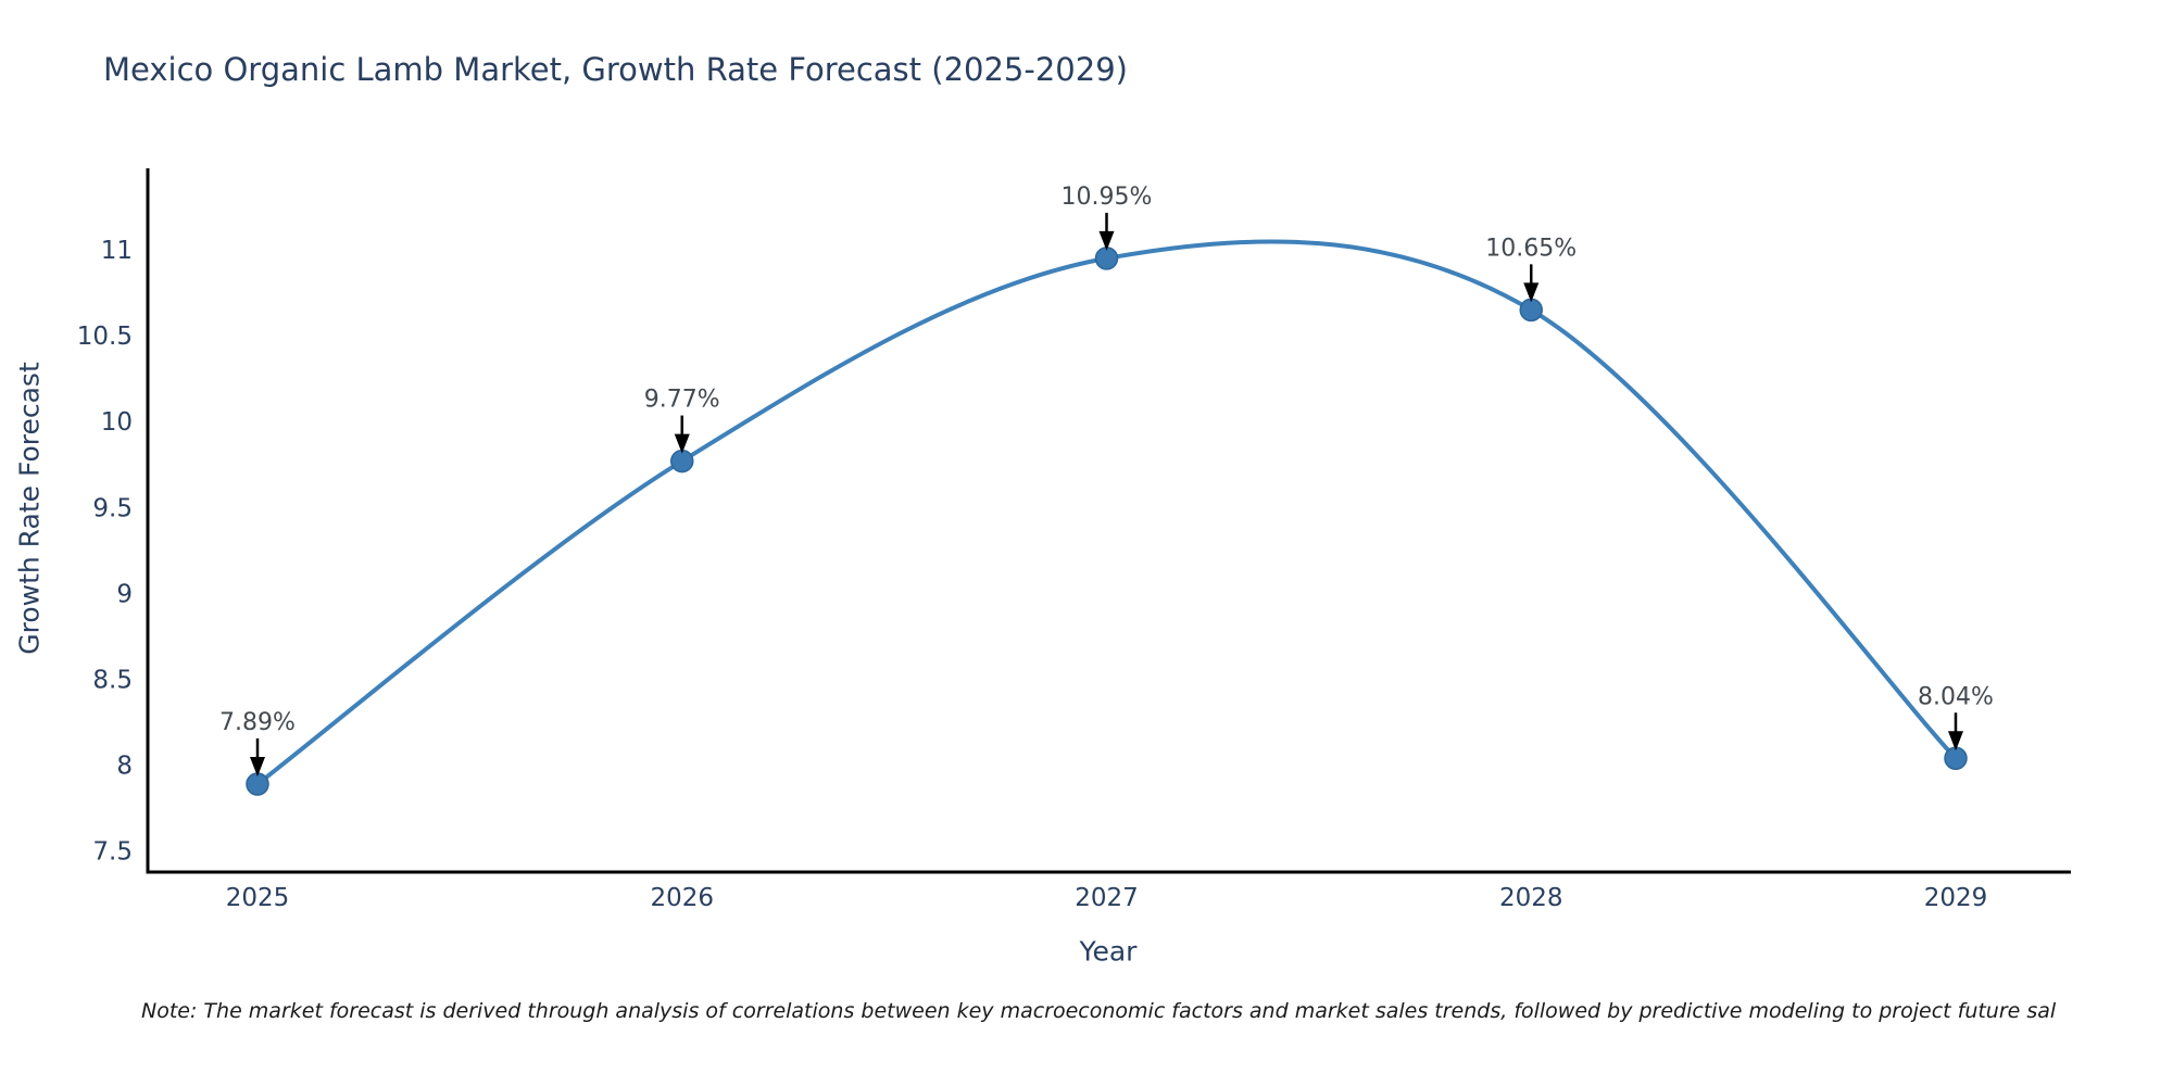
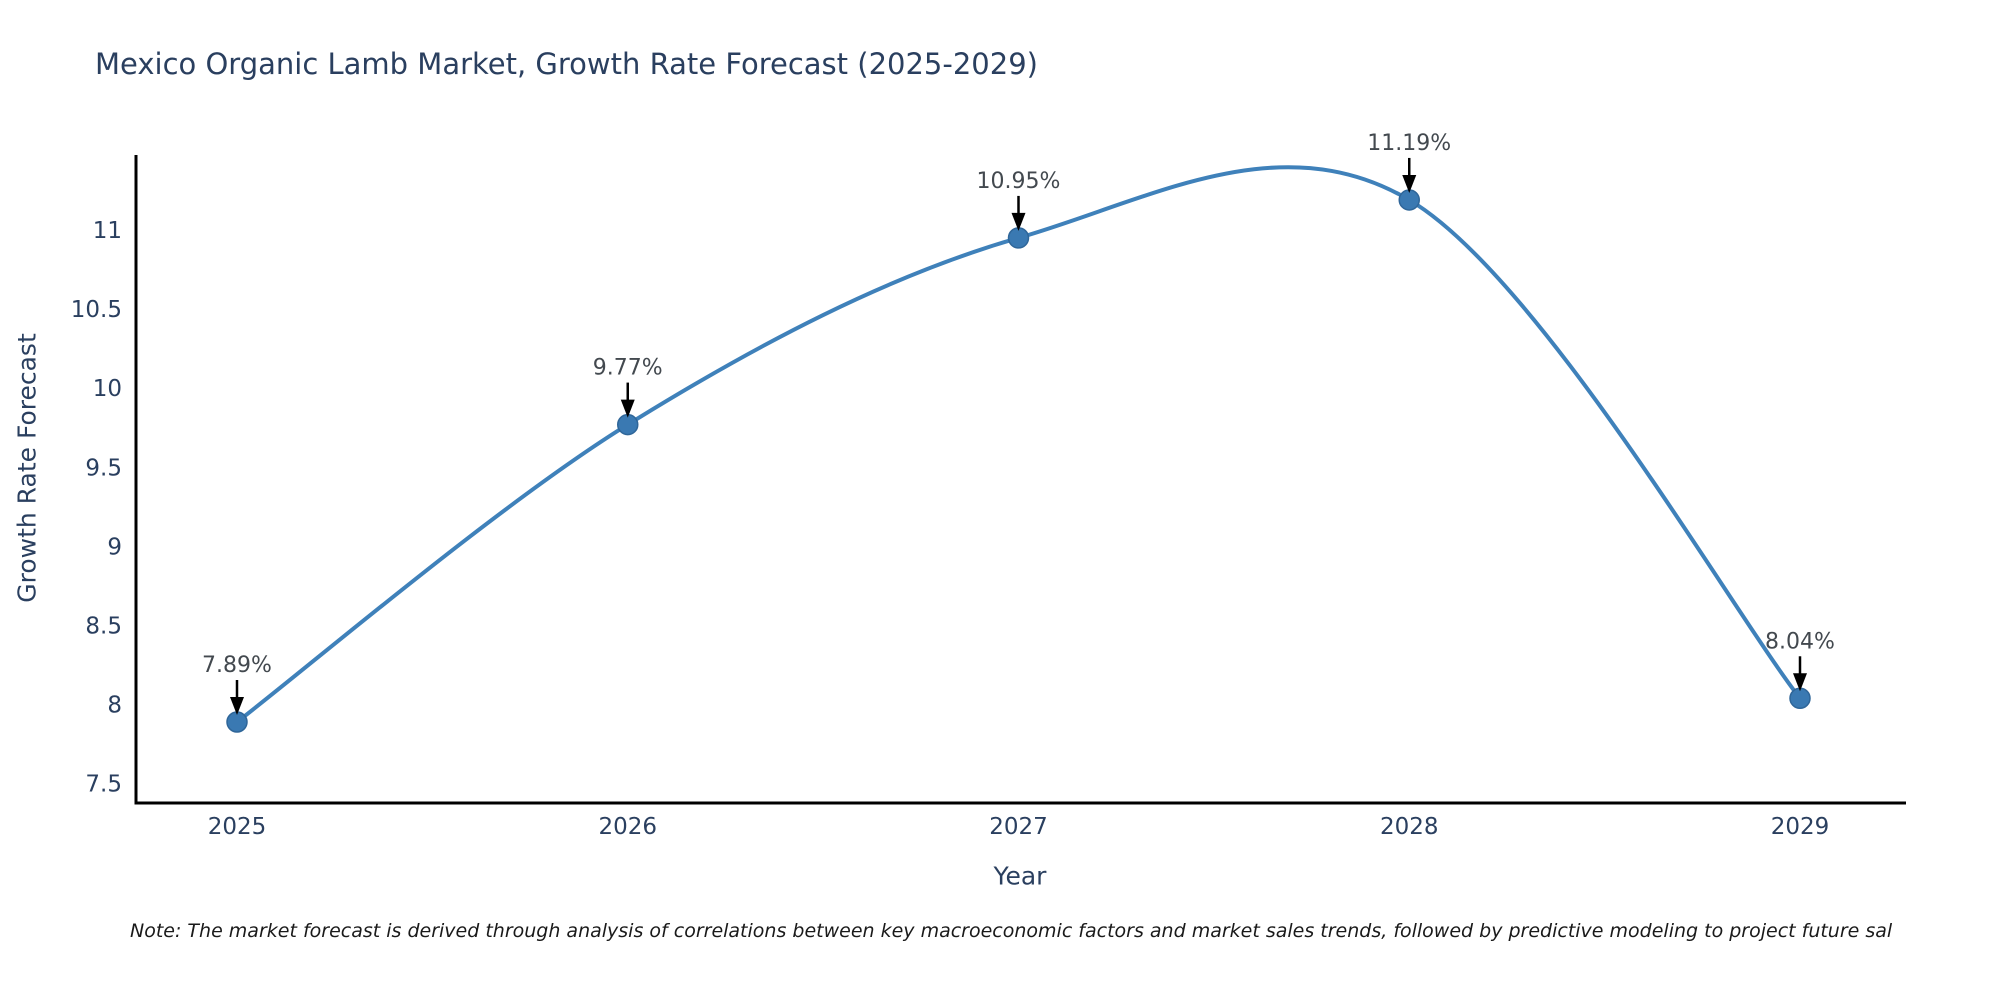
2028: 10.65% -> 11.19%
